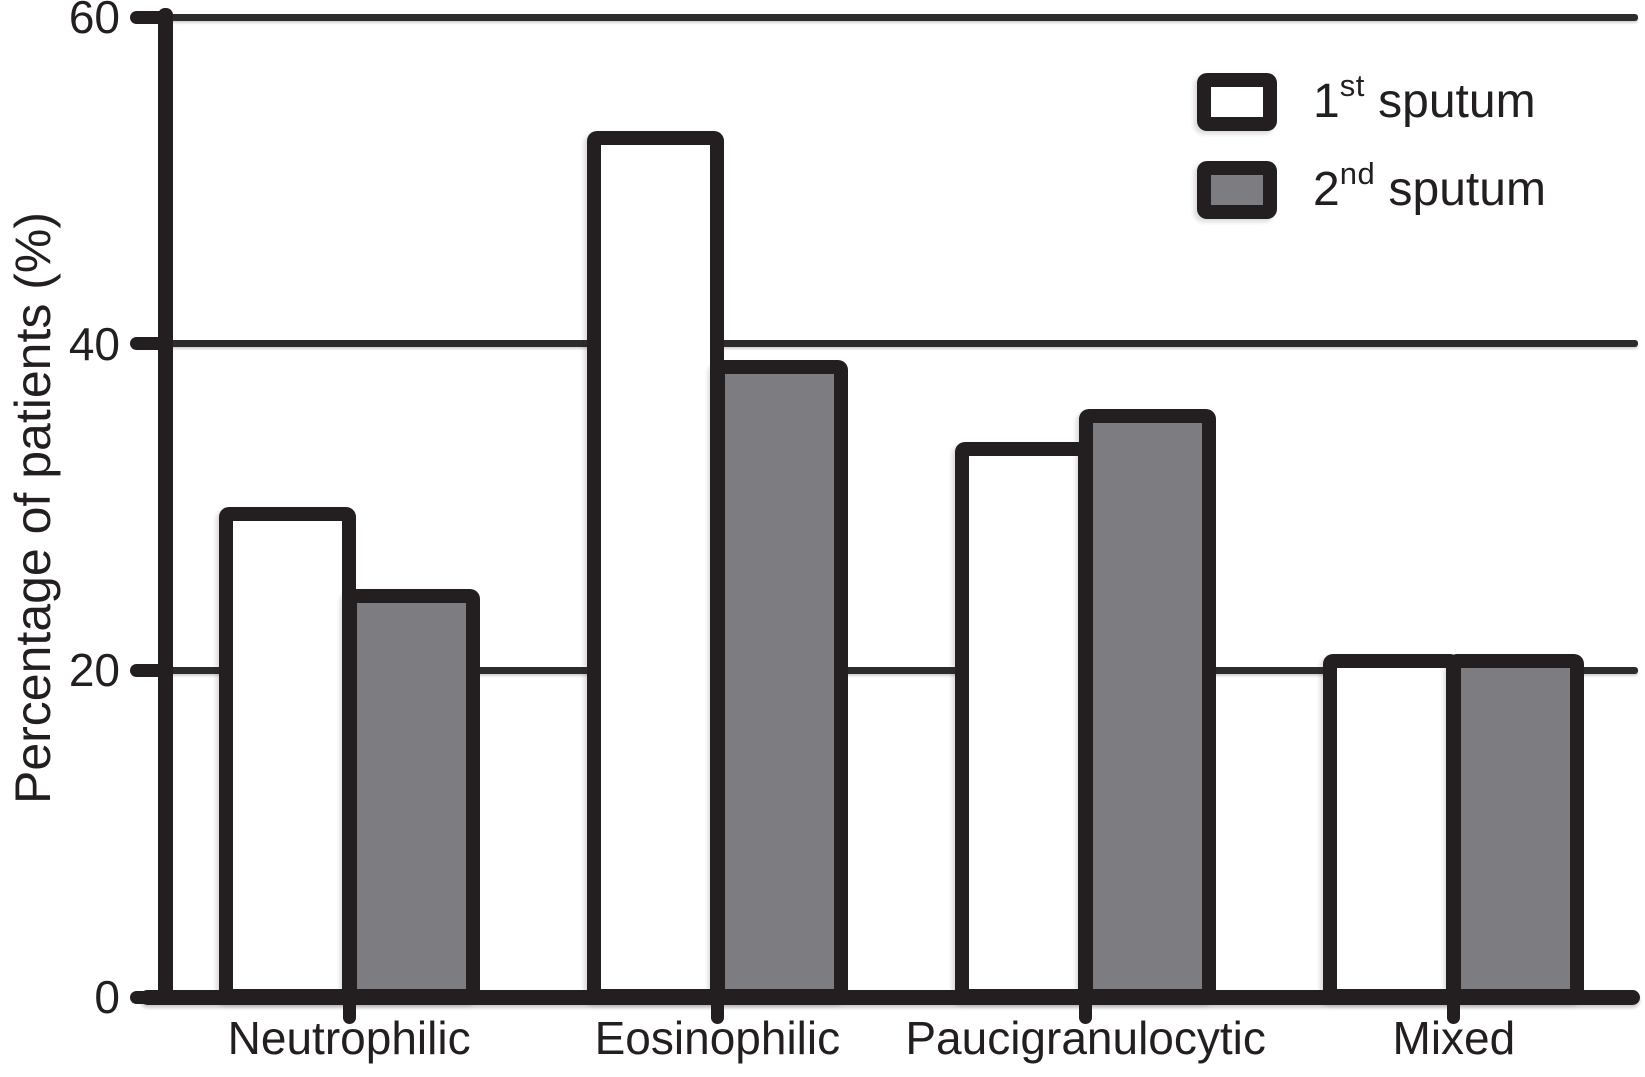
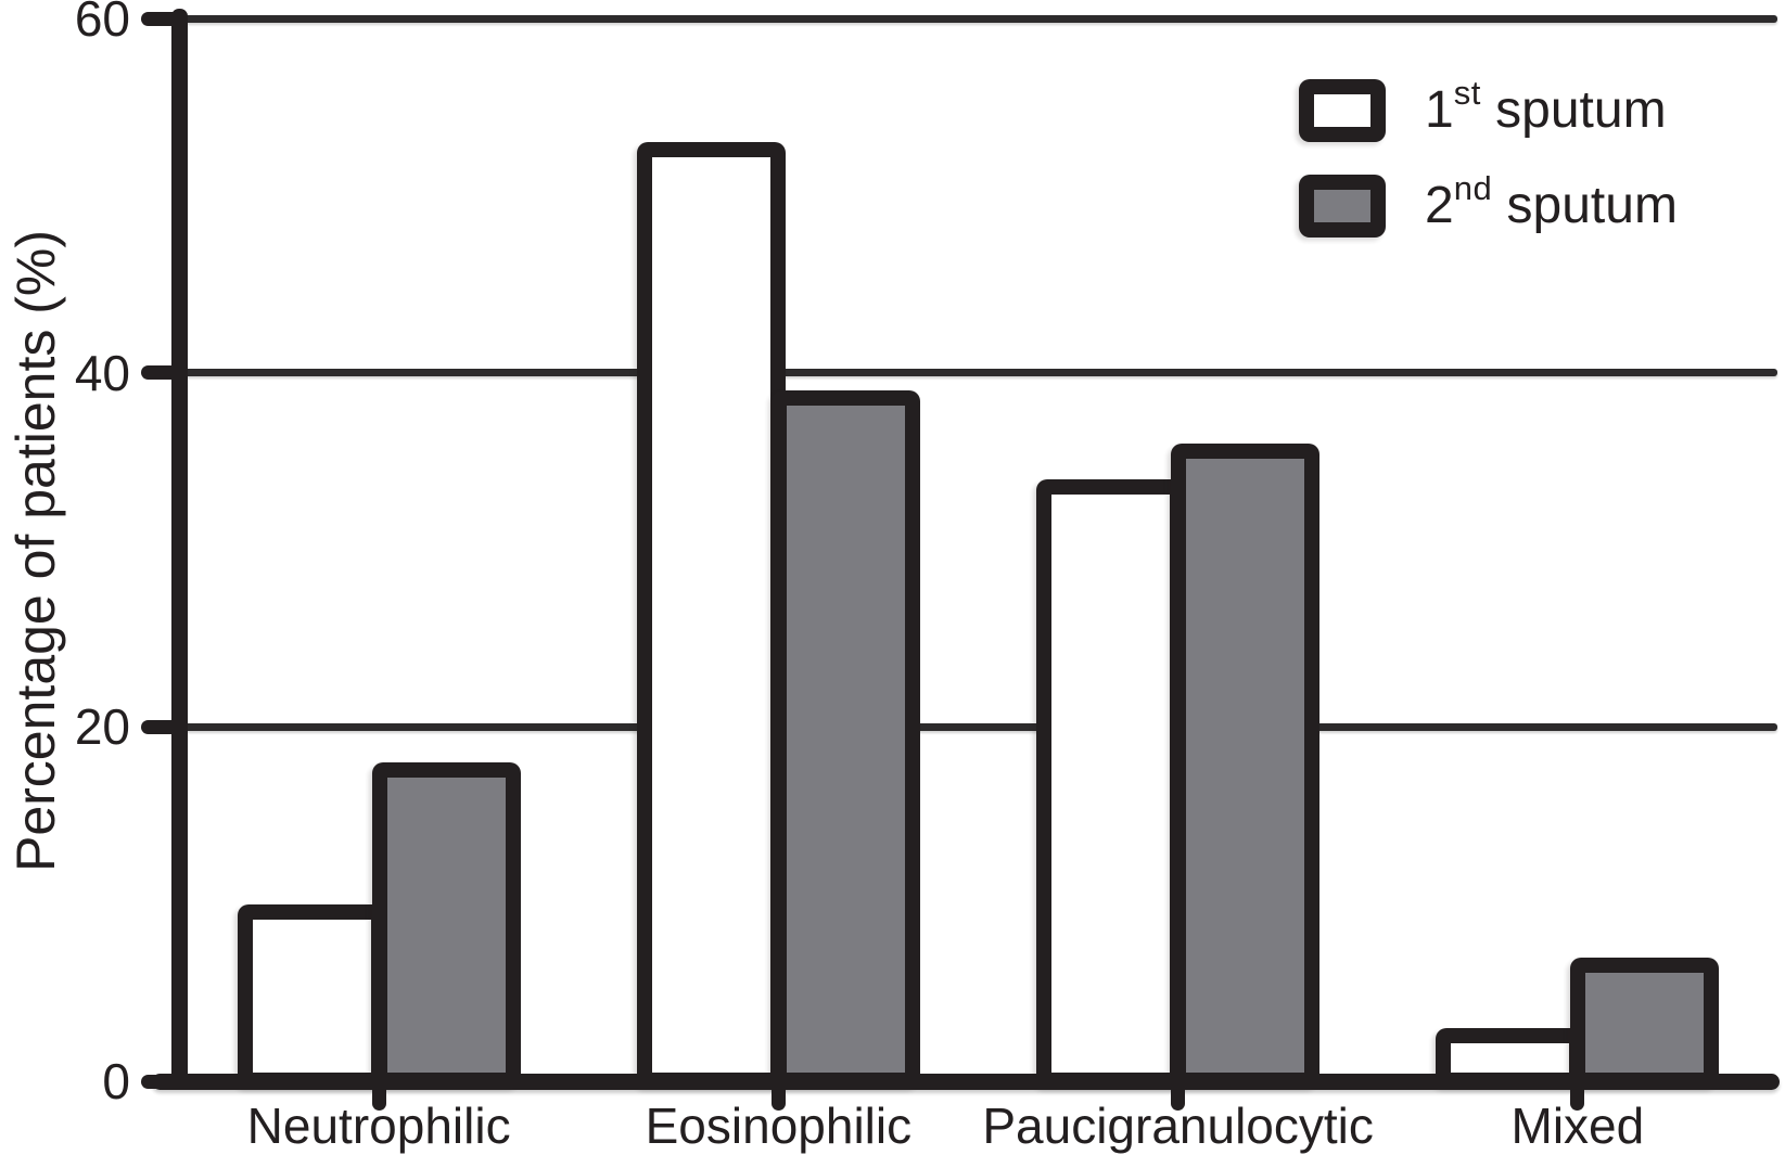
1st sputum/Neutrophilic: 30 -> 10
2nd sputum/Neutrophilic: 25 -> 18
1st sputum/Mixed: 21 -> 3
2nd sputum/Mixed: 21 -> 7
